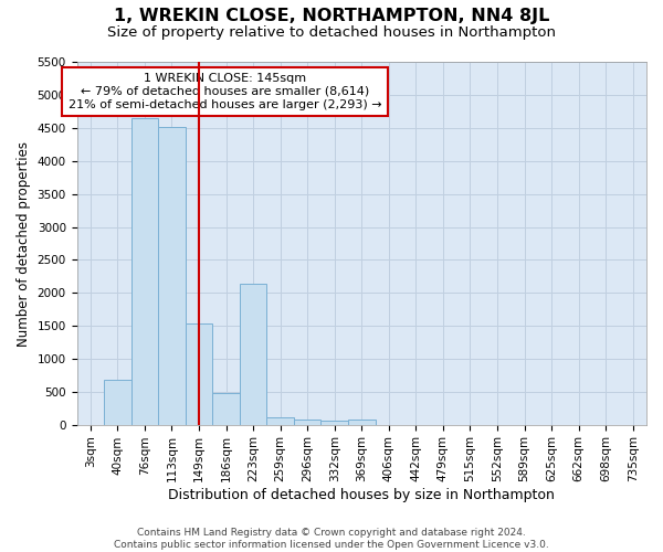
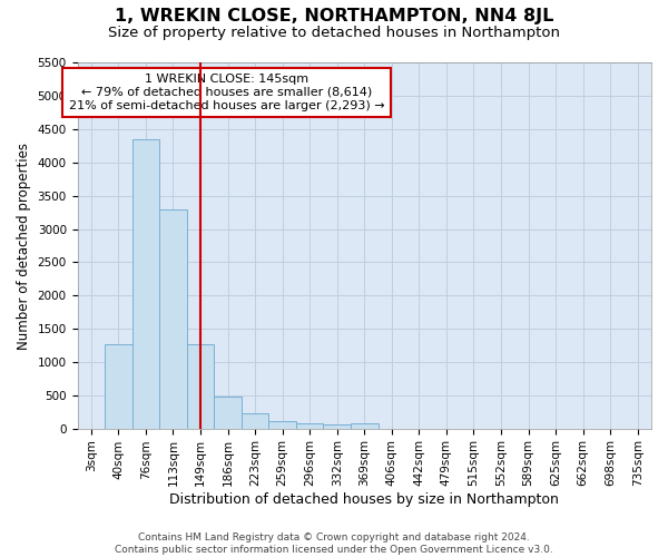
40sqm: 680 -> 1270
76sqm: 4660 -> 4350
113sqm: 4520 -> 3300
149sqm: 1540 -> 1270
223sqm: 2140 -> 230
